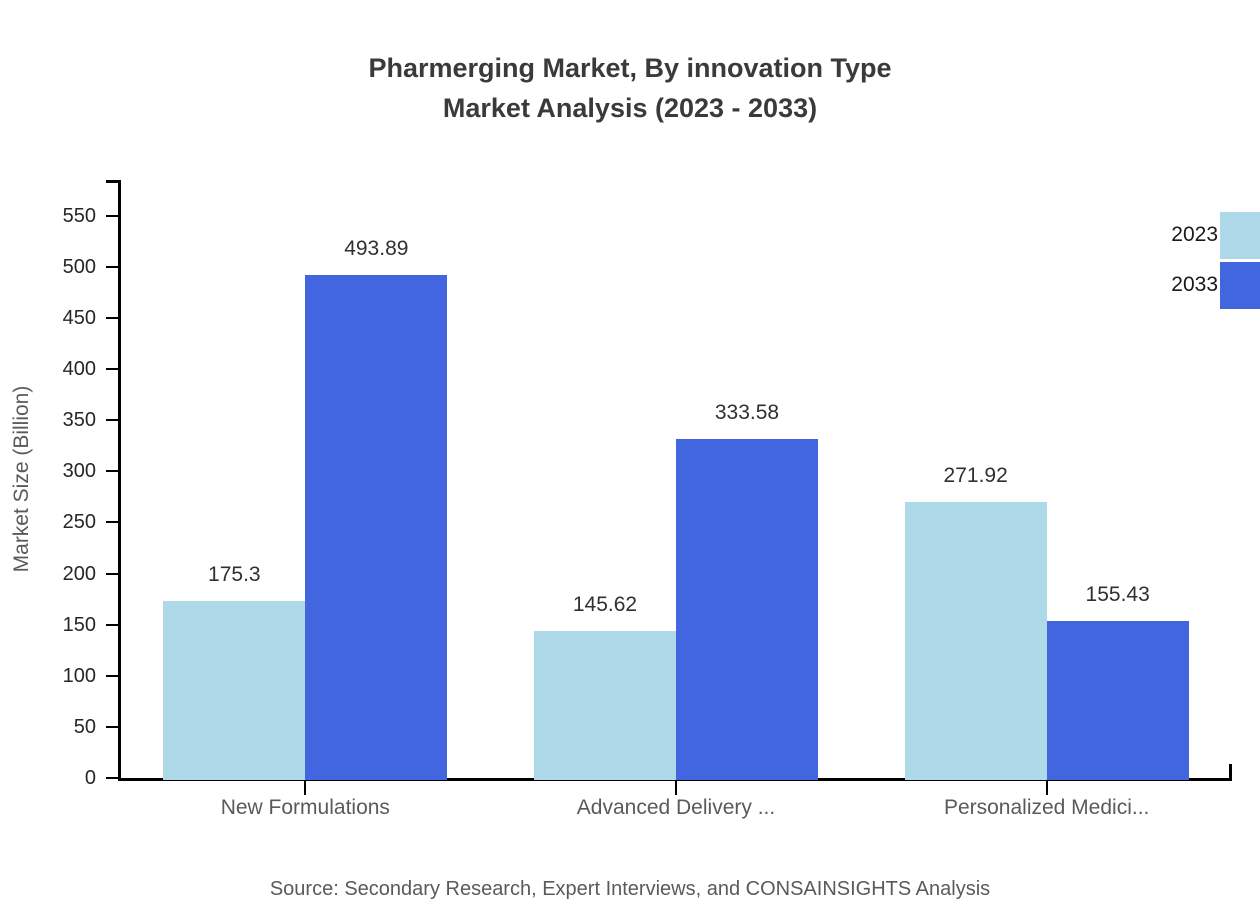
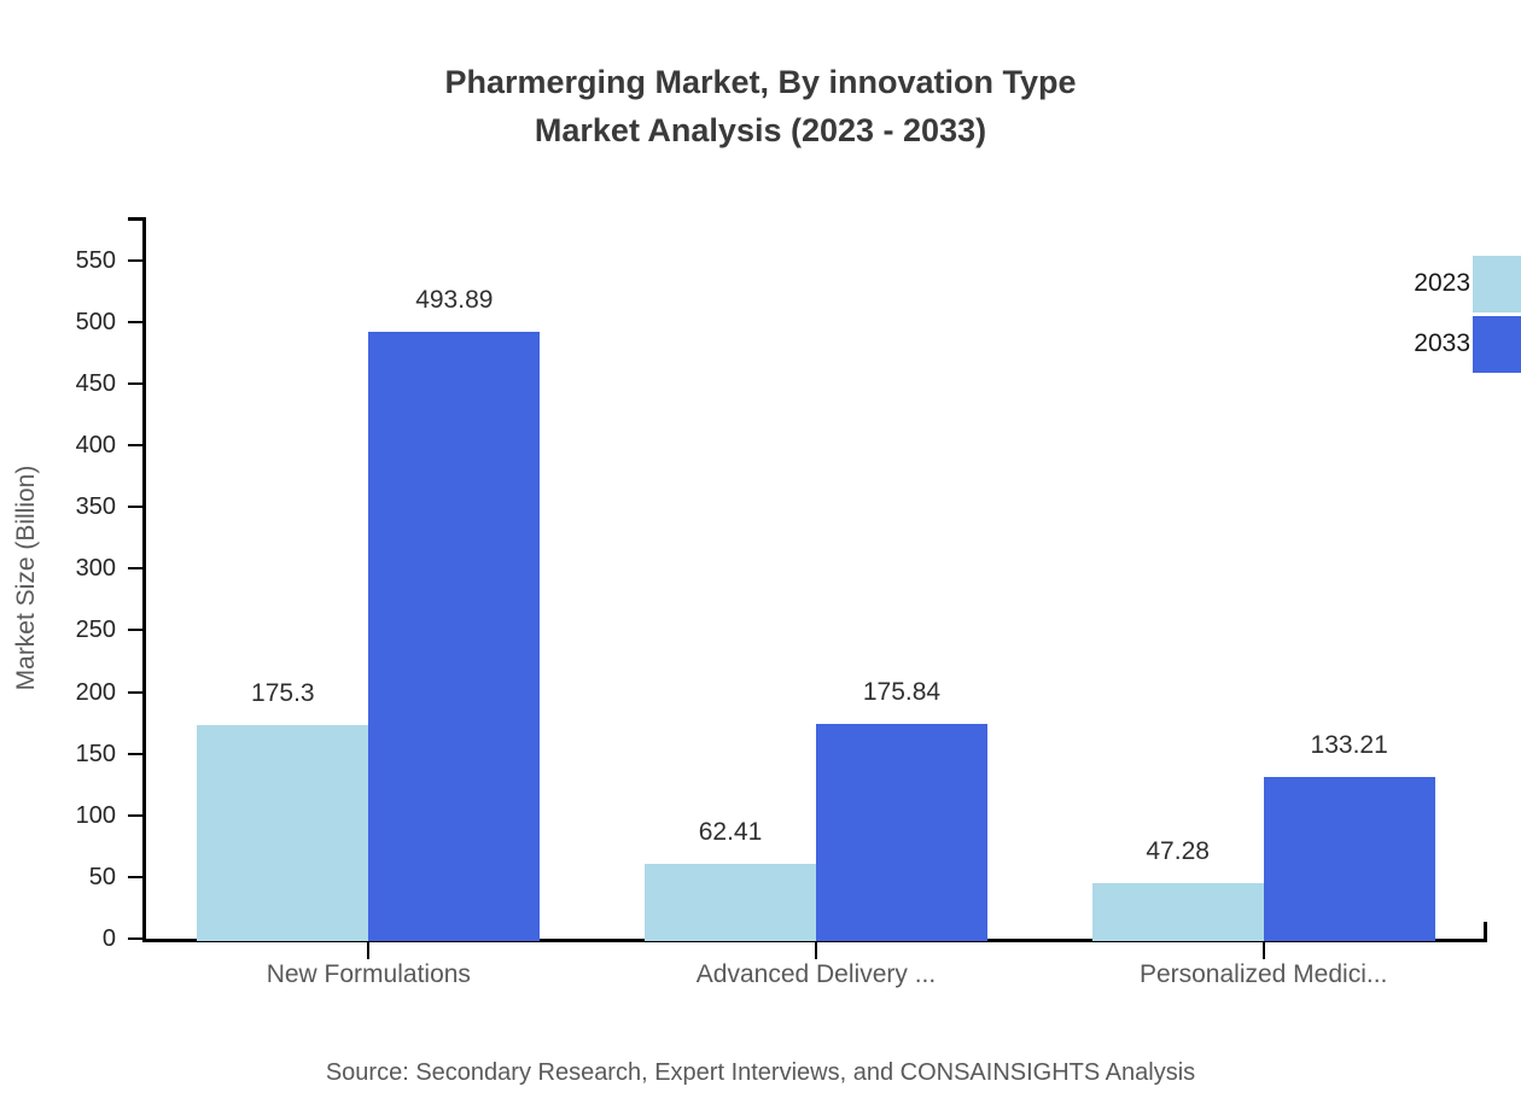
2023/Advanced Delivery ...: 145.62 -> 62.41
2033/Advanced Delivery ...: 333.58 -> 175.84
2023/Personalized Medici...: 271.92 -> 47.28
2033/Personalized Medici...: 155.43 -> 133.21
